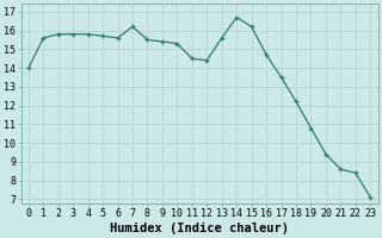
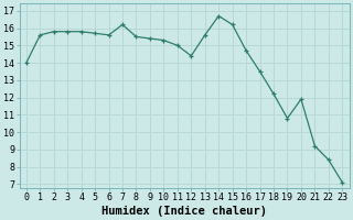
11: 14.5 -> 15.0
20: 9.4 -> 11.9
21: 8.6 -> 9.2
